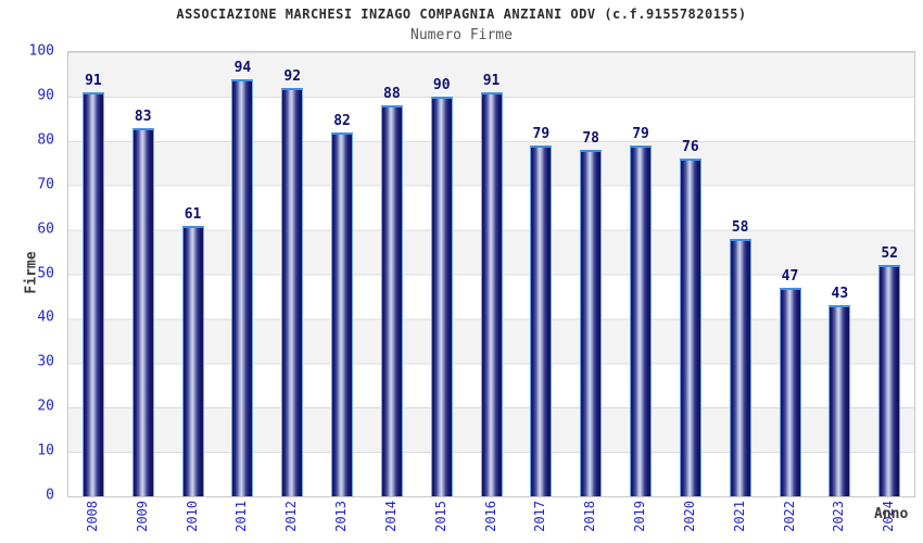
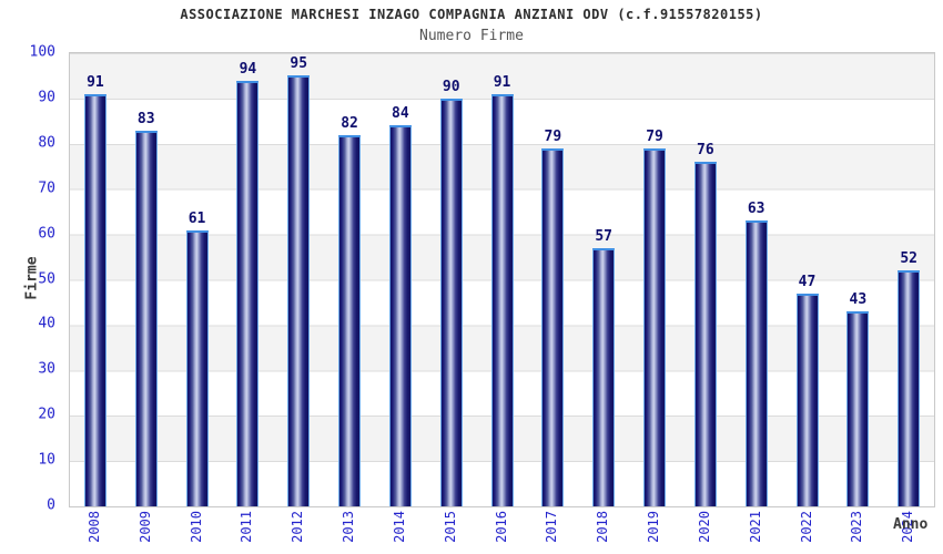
2012: 92 -> 95
2014: 88 -> 84
2018: 78 -> 57
2021: 58 -> 63
